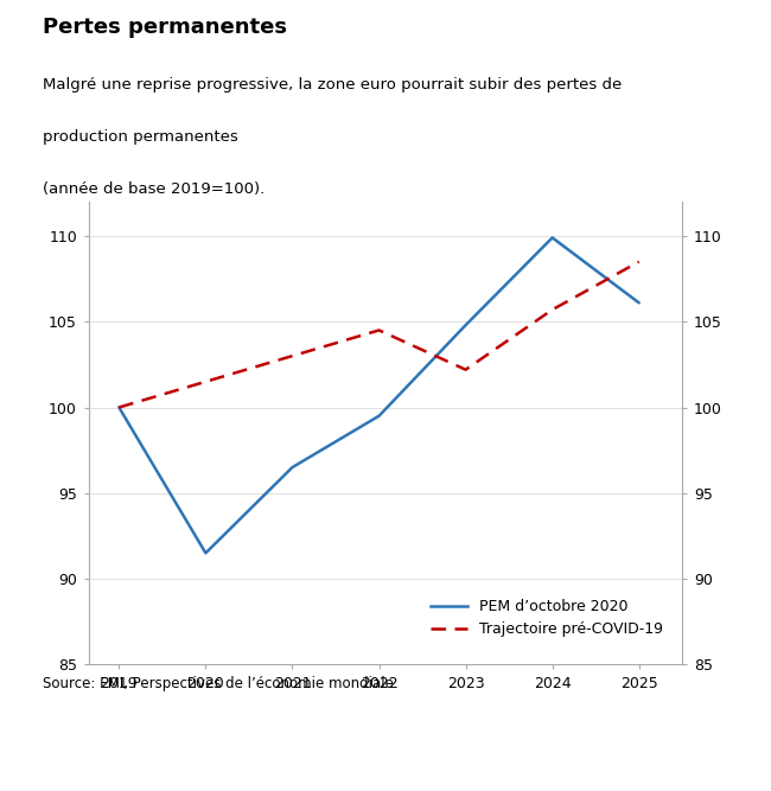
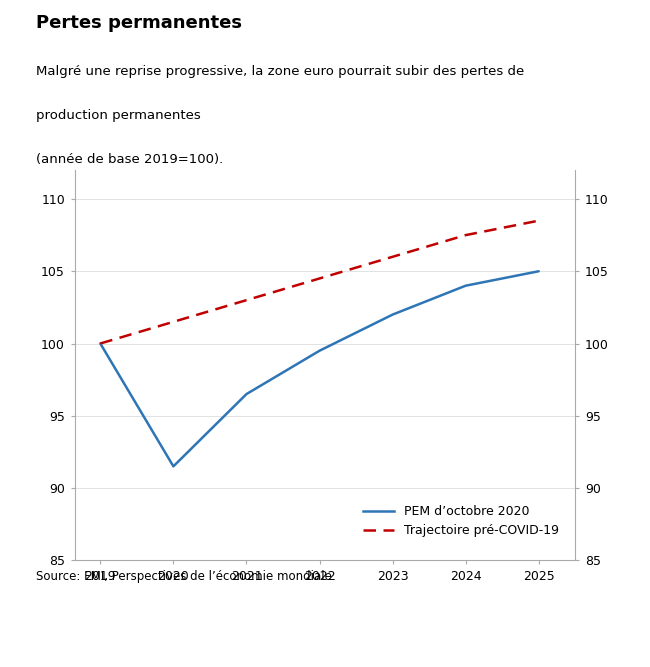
PEM d’octobre 2020/2023: 104.8 -> 102.0
Trajectoire pré-COVID-19/2023: 102.2 -> 106.0
PEM d’octobre 2020/2024: 109.9 -> 104.0
Trajectoire pré-COVID-19/2024: 105.7 -> 107.5
PEM d’octobre 2020/2025: 106.1 -> 105.0
